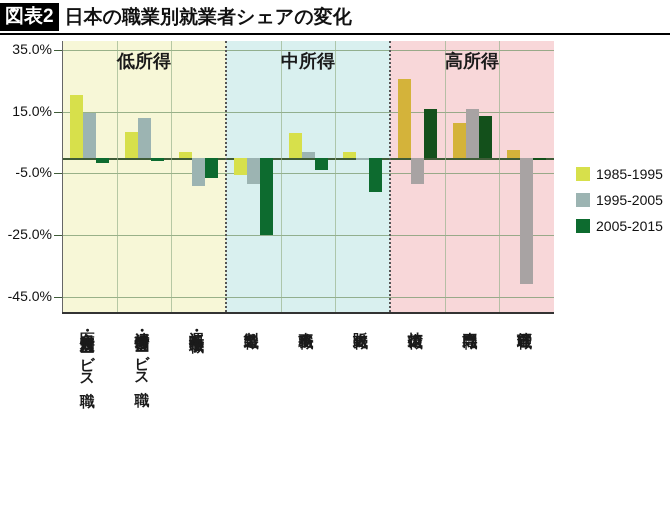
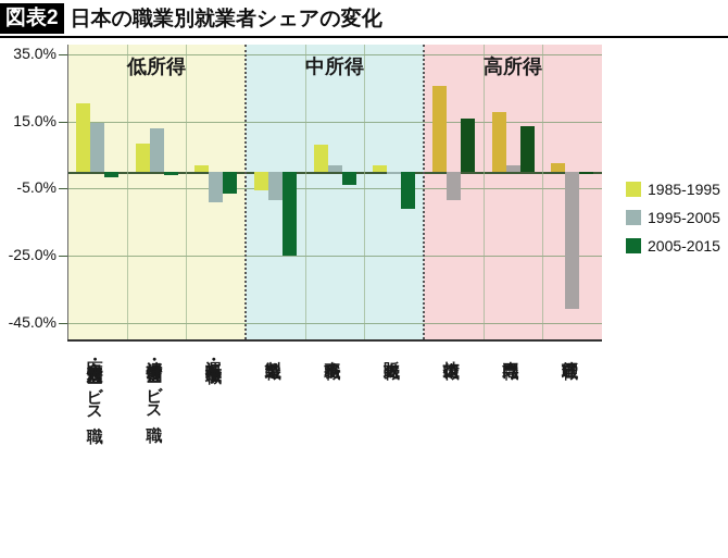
1985-1995/専門職: 12% -> 18%
1995-2005/専門職: 16% -> 2%
